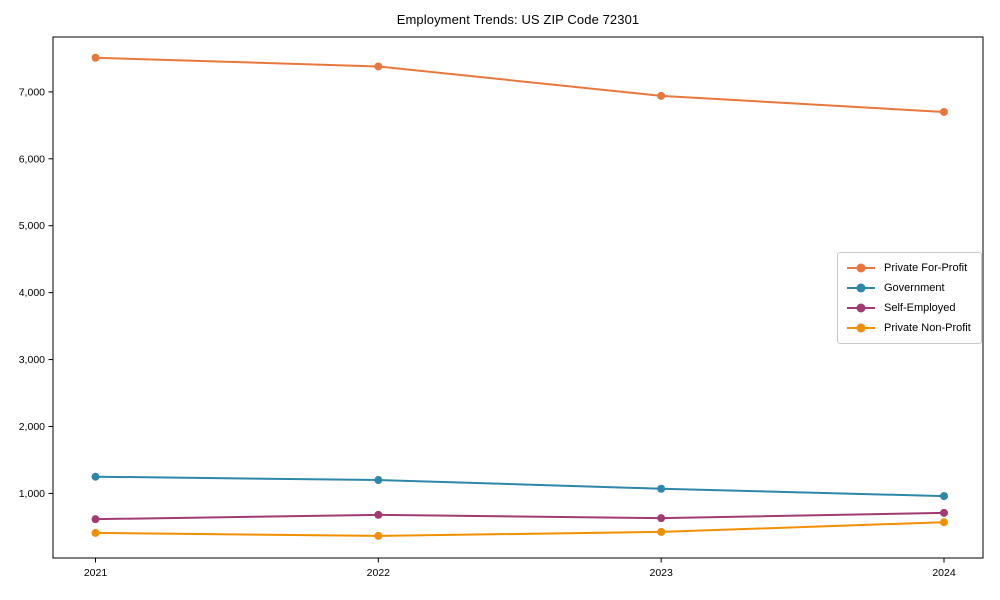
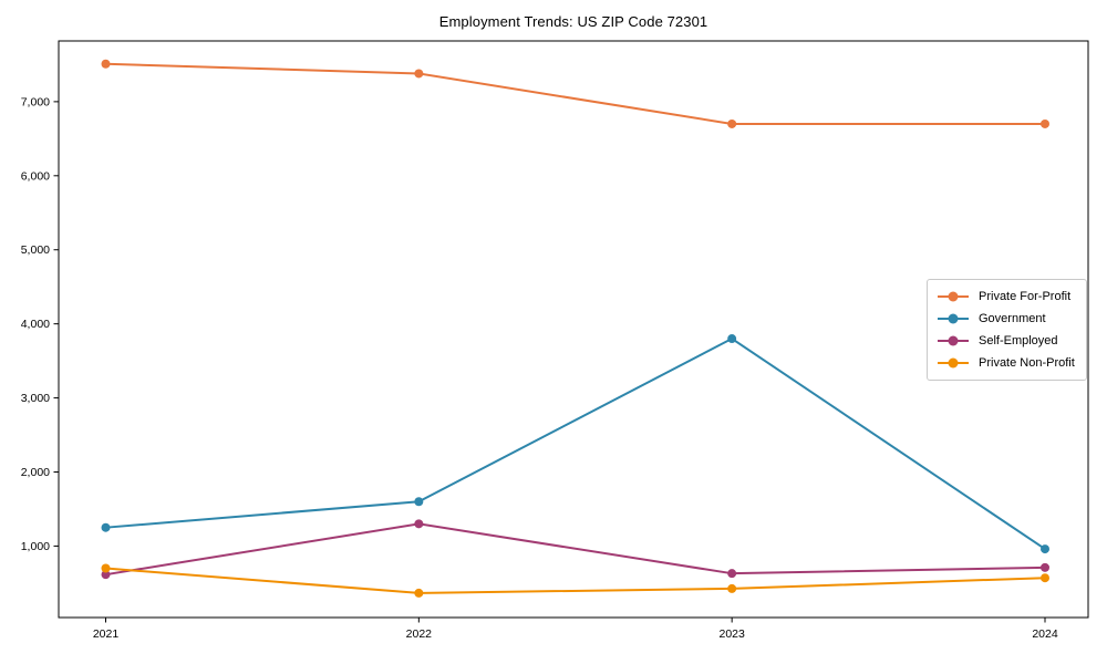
Private Non-Profit/2021: 400 -> 700
Government/2022: 1200 -> 1600
Self-Employed/2022: 700 -> 1300
Private For-Profit/2023: 6900 -> 6700
Government/2023: 1100 -> 3800
